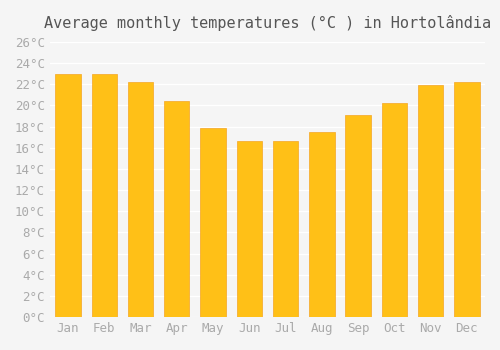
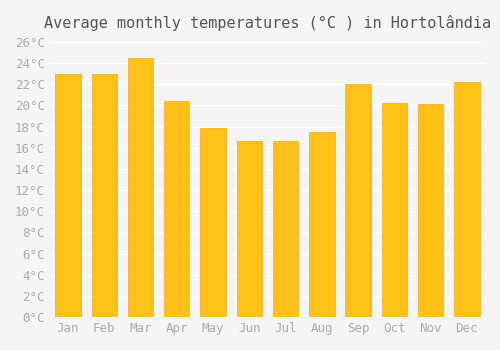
Mar: 22.2°C -> 24.5°C
Sep: 19.1°C -> 22.0°C
Nov: 21.9°C -> 20.1°C
